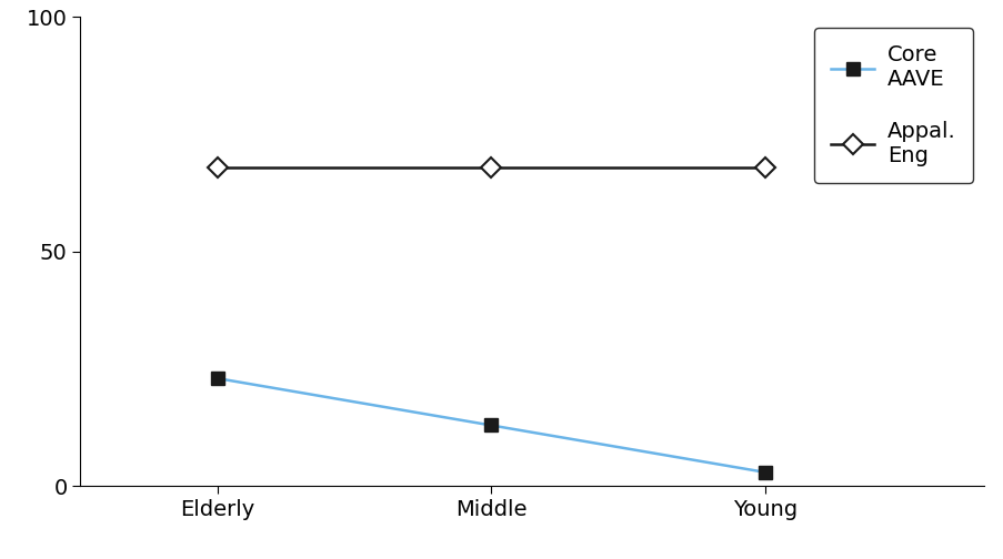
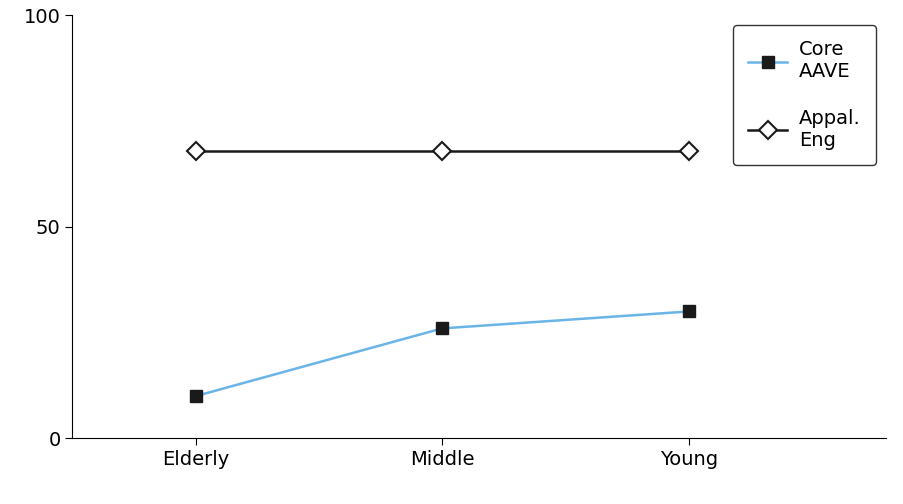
Core AAVE/Elderly: 23 -> 10
Core AAVE/Middle: 13 -> 26
Core AAVE/Young: 3 -> 30
